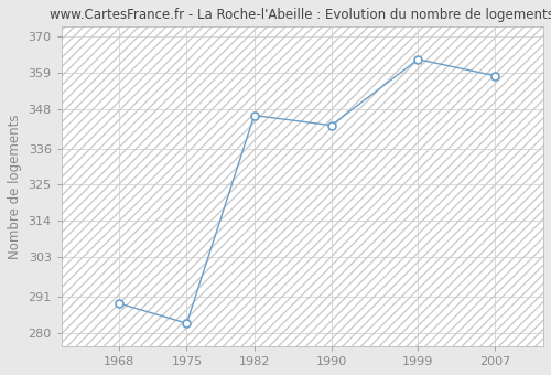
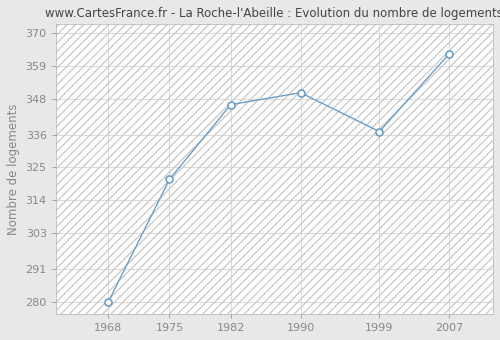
1968: 289 -> 280
1975: 283 -> 321
1990: 343 -> 350
1999: 363 -> 337
2007: 358 -> 363
